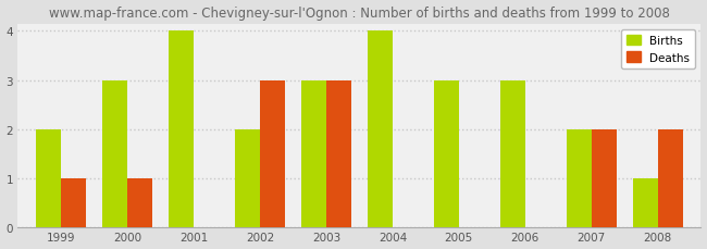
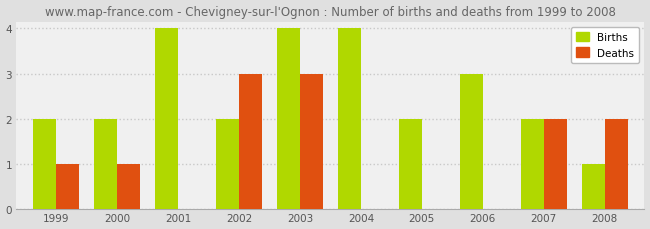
Births/2000: 3 -> 2
Births/2003: 3 -> 4
Births/2005: 3 -> 2
